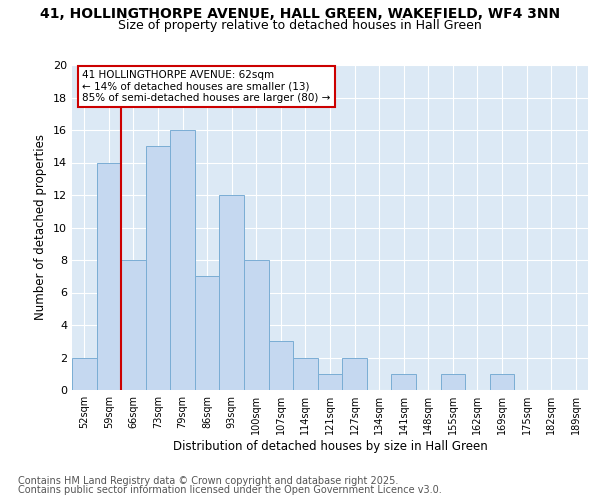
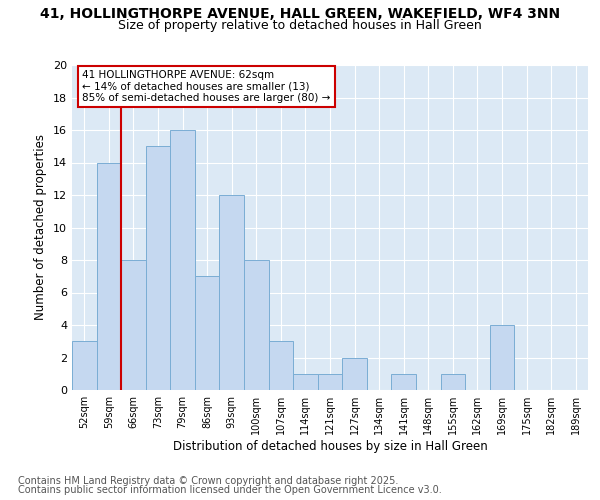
52sqm: 2 -> 3
114sqm: 2 -> 1
169sqm: 1 -> 4
